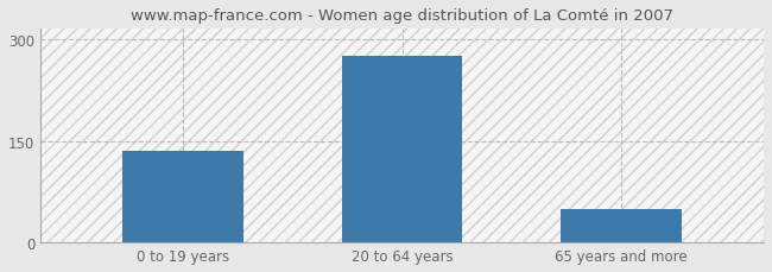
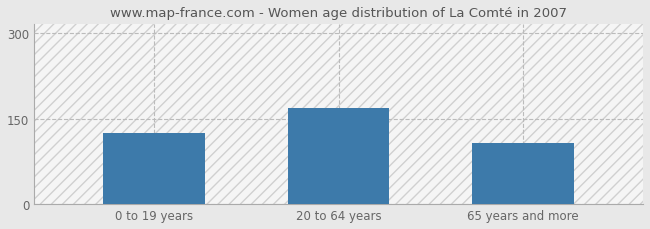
0 to 19 years: 135 -> 124
20 to 64 years: 275 -> 168
65 years and more: 50 -> 108
